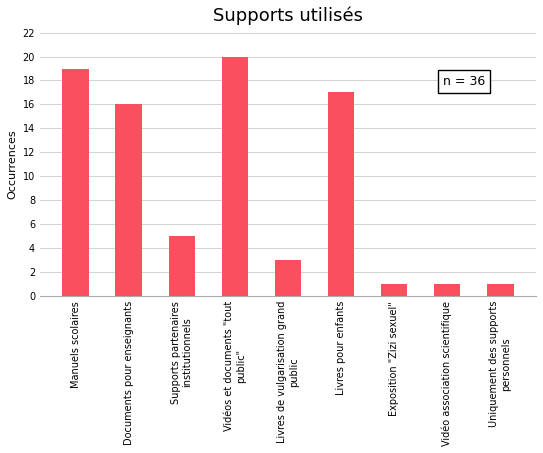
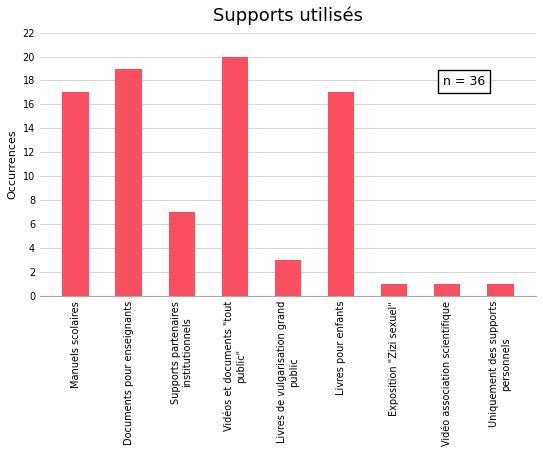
Manuels scolaires: 19 -> 17
Documents pour enseignants: 16 -> 19
Supports partenaires institutionnels: 5 -> 7
